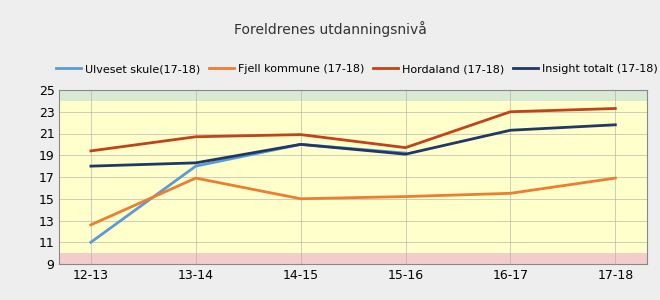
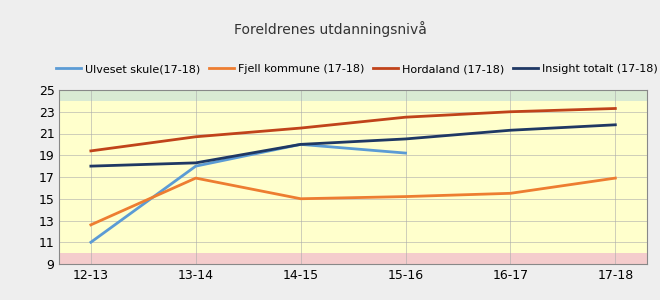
Hordaland (17-18)/14-15: 20.9 -> 21.5
Hordaland (17-18)/15-16: 19.7 -> 22.5
Insight totalt (17-18)/15-16: 19.1 -> 20.5
